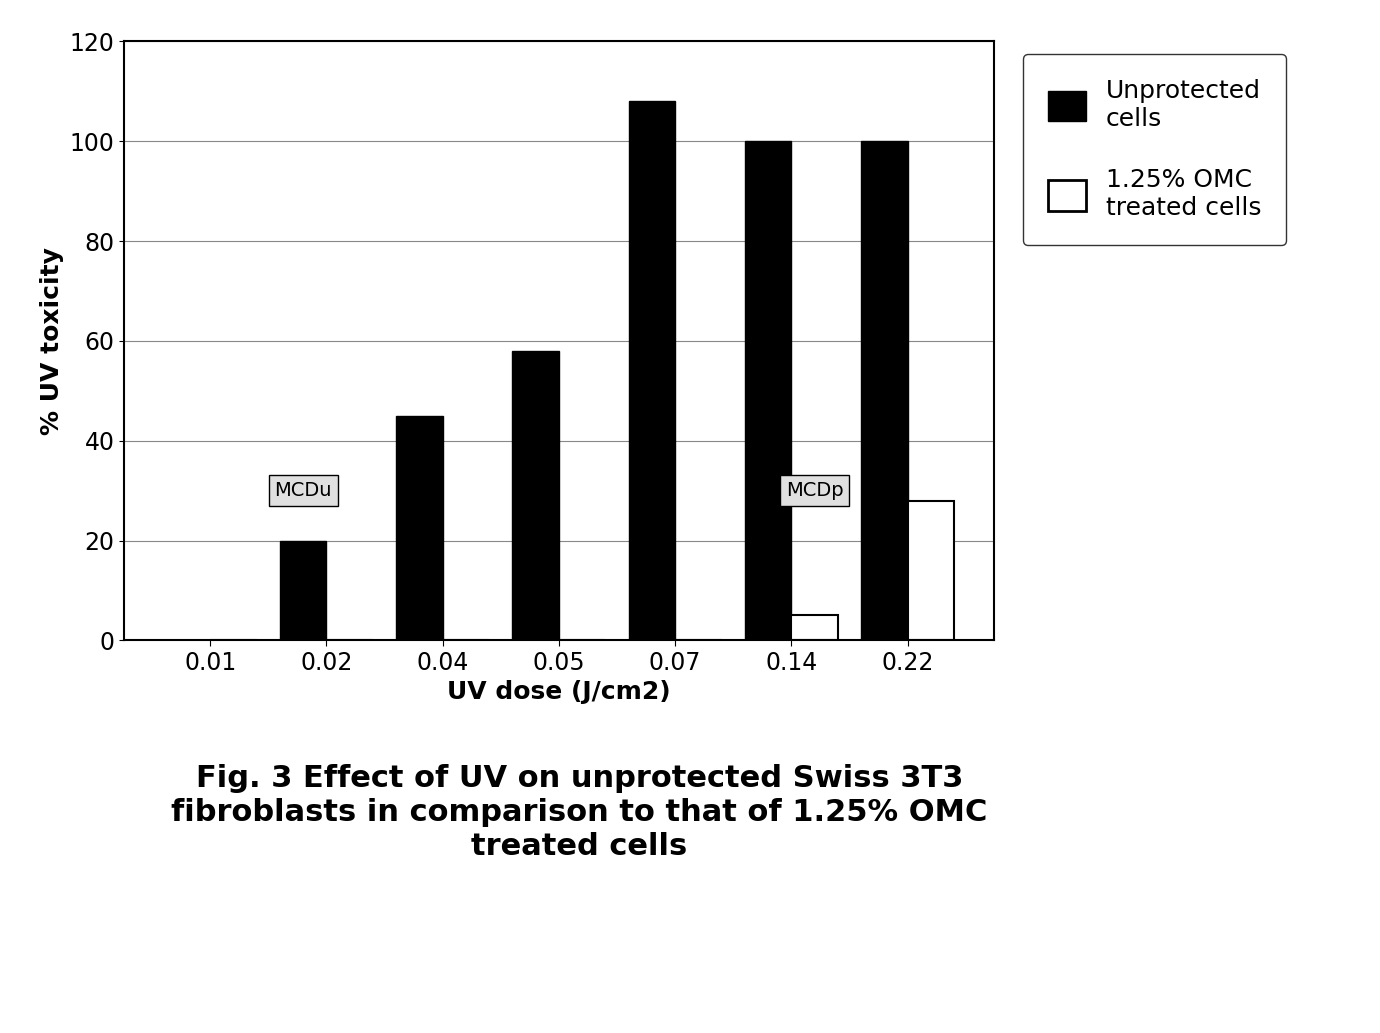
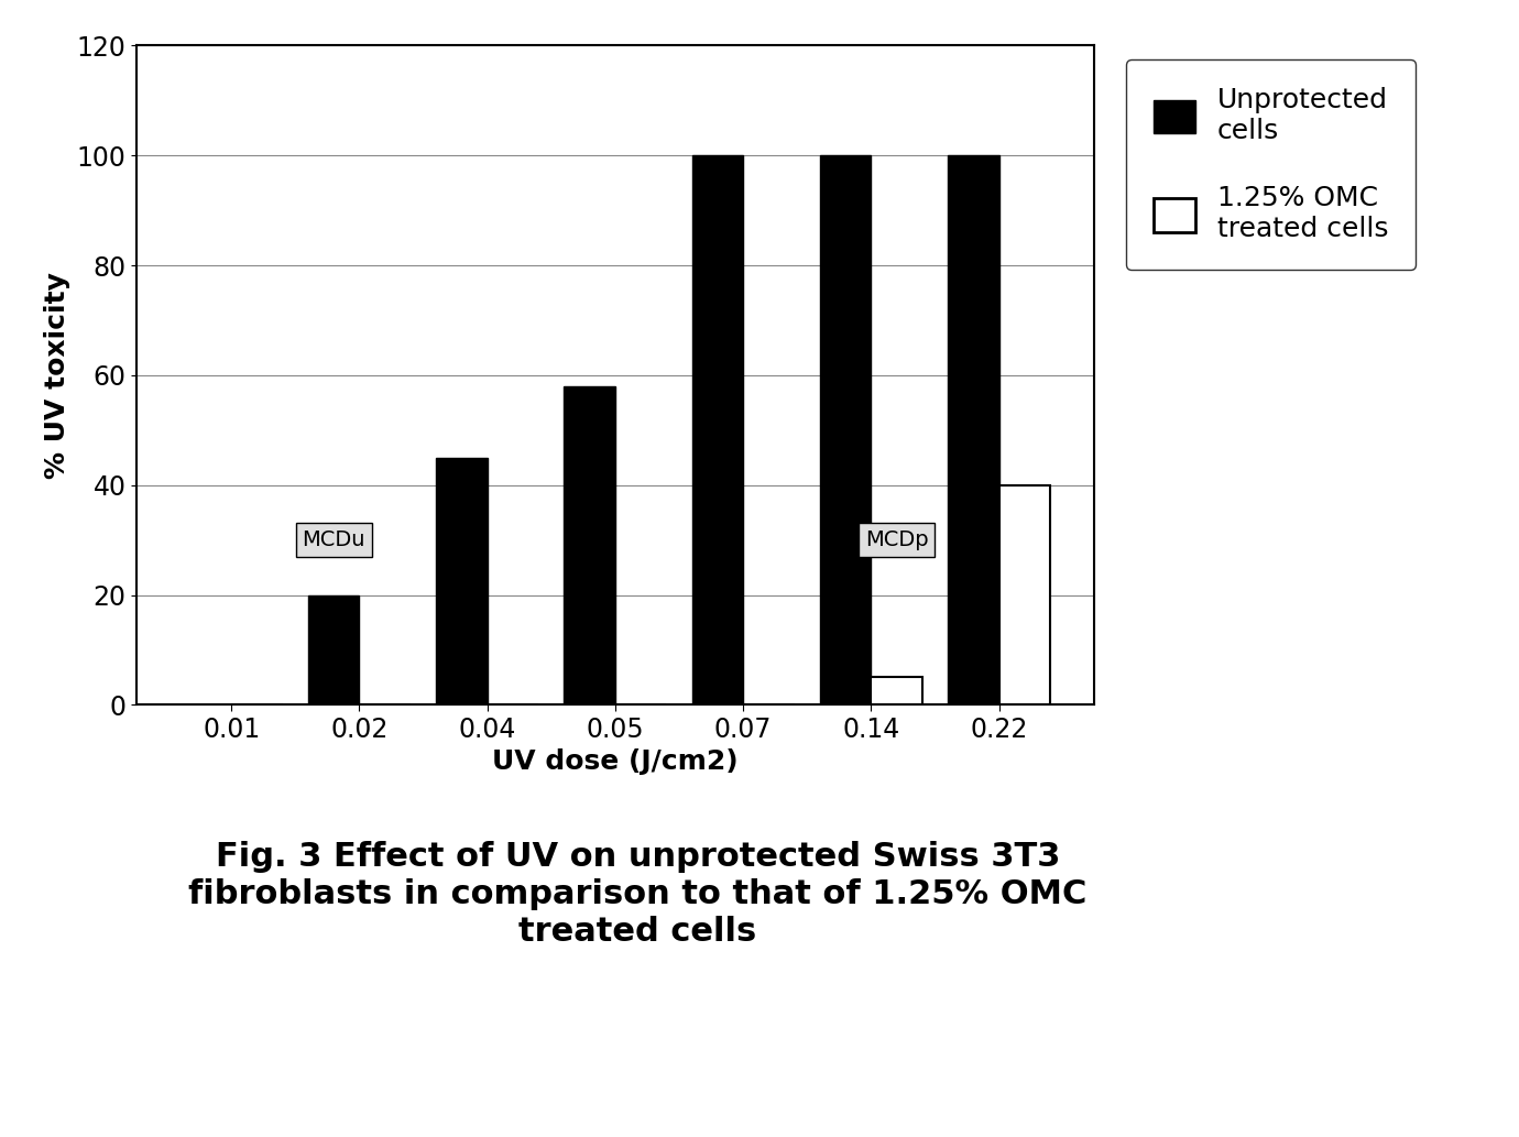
Unprotected cells/0.07: 108 -> 100
1.25% OMC treated cells/0.22: 28 -> 40
